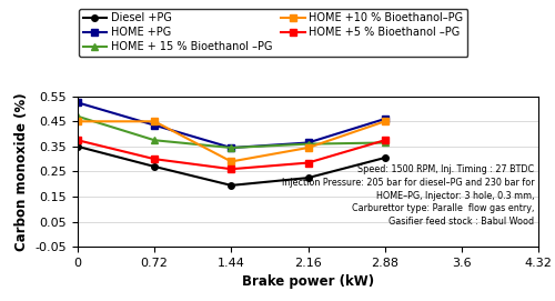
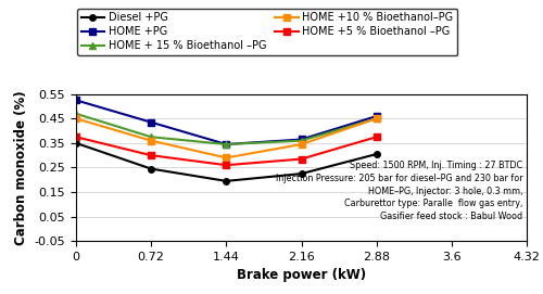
Diesel +PG/0.72: 0.270 -> 0.245
HOME +10 % Bioethanol–PG/0.72: 0.450 -> 0.360
HOME + 15 % Bioethanol –PG/2.88: 0.365 -> 0.450
